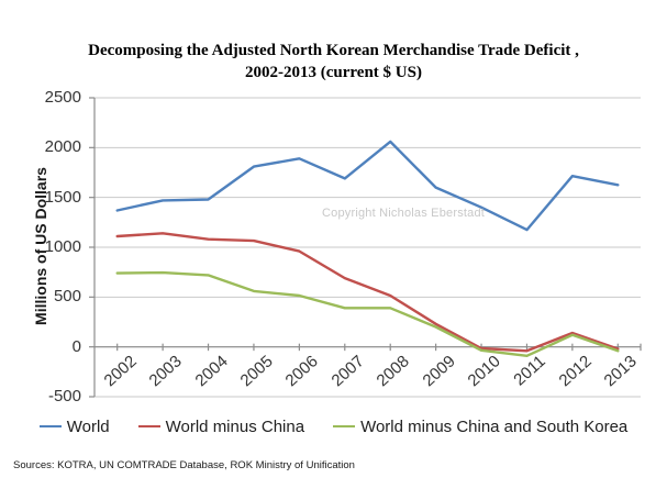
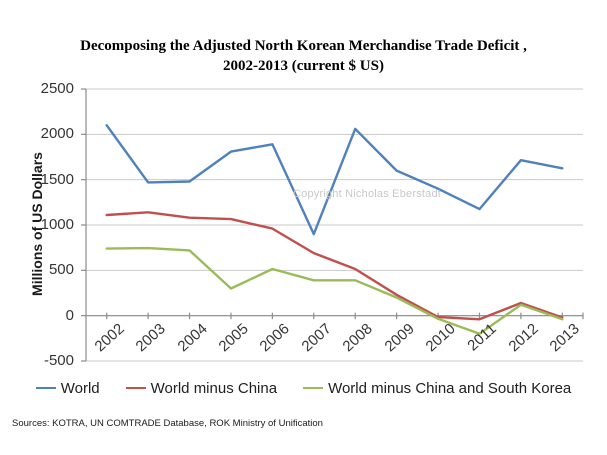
World/2002: 1400 -> 2100
World minus China and South Korea/2005: 600 -> 300
World/2007: 1700 -> 900
World minus China and South Korea/2011: -100 -> -200
